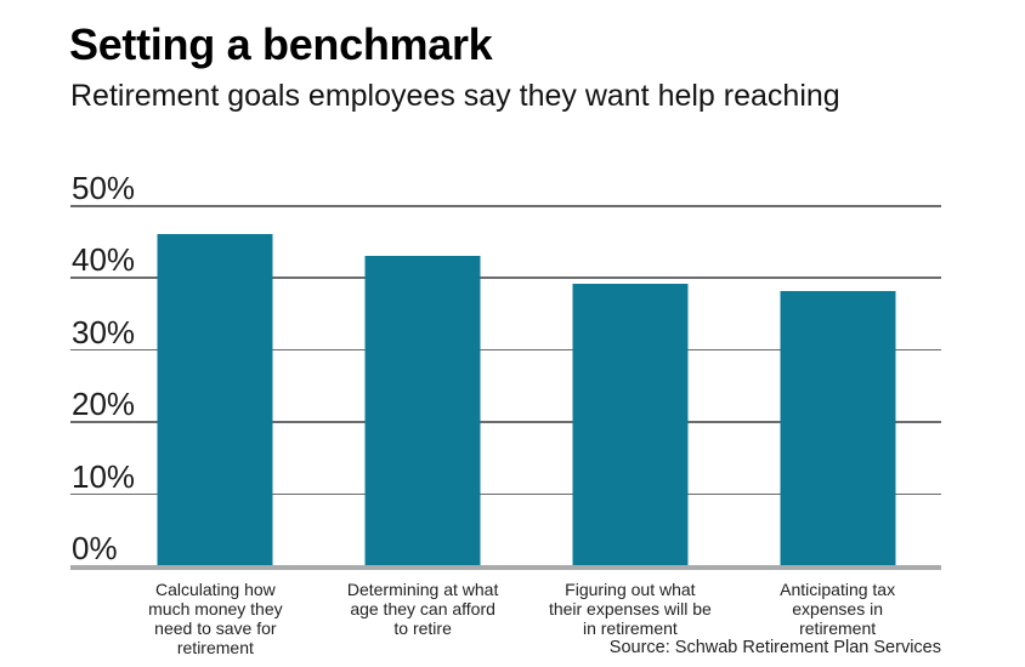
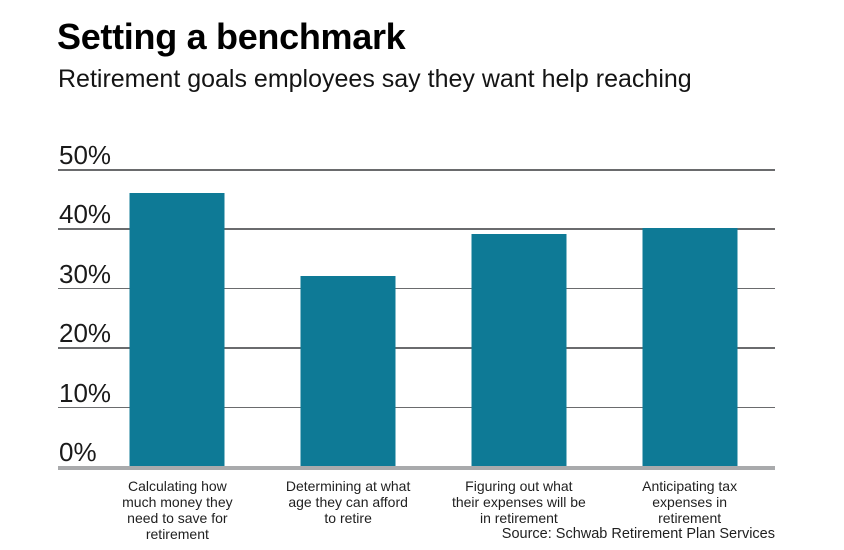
Determining at what age they can afford to retire: 43% -> 32%
Anticipating tax expenses in retirement: 38% -> 40%
